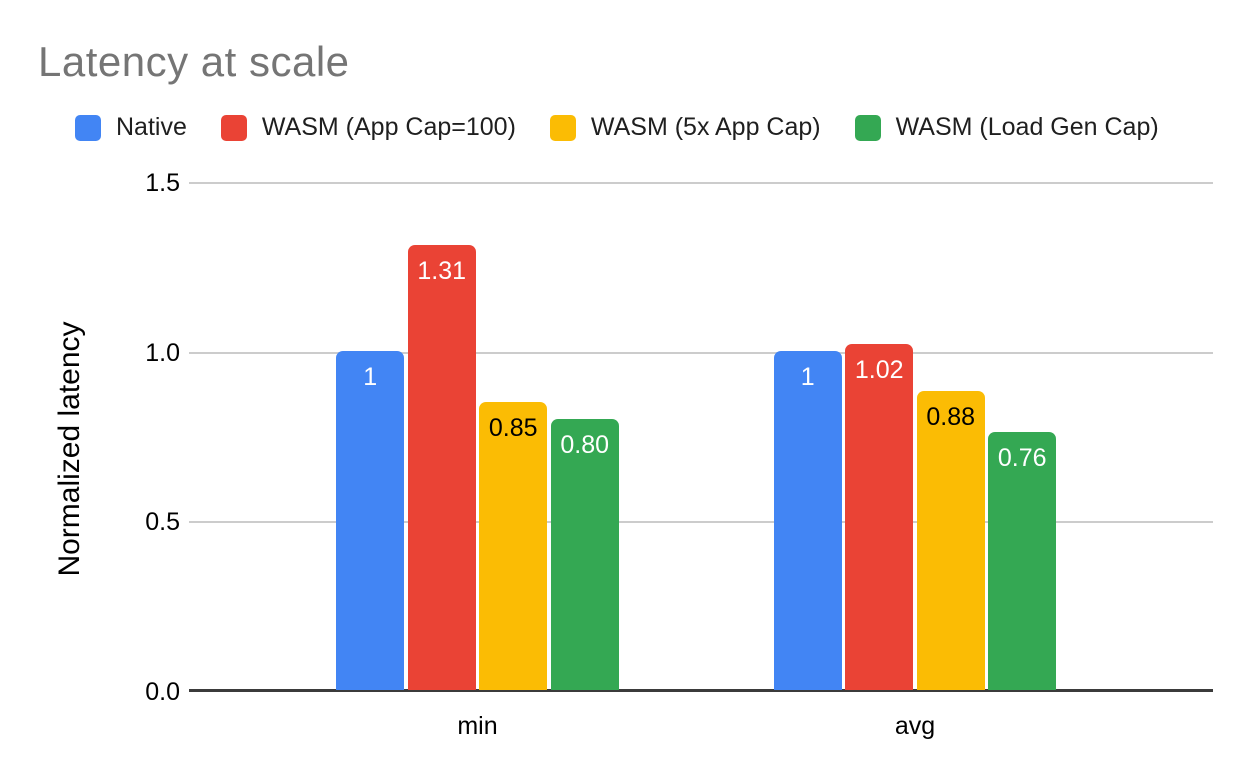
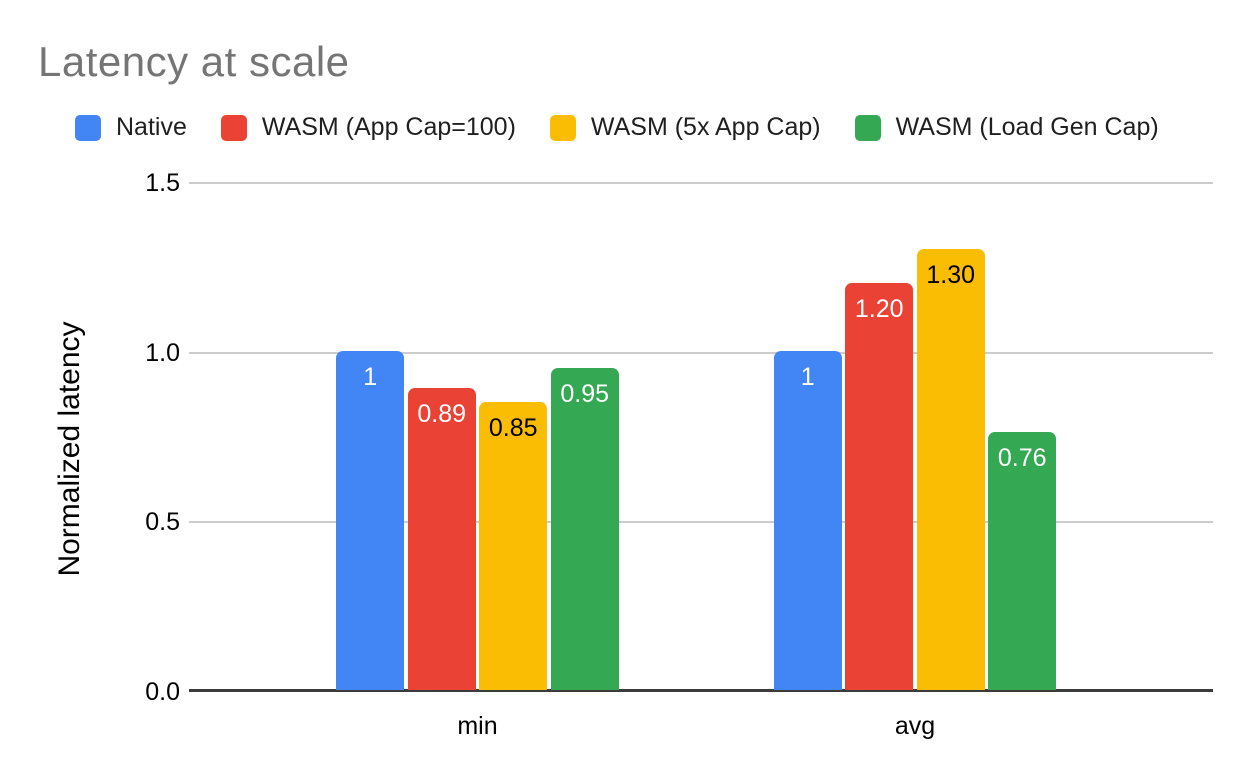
WASM (App Cap=100)/min: 1.31 -> 0.89
WASM (Load Gen Cap)/min: 0.80 -> 0.95
WASM (App Cap=100)/avg: 1.02 -> 1.20
WASM (5x App Cap)/avg: 0.88 -> 1.30
